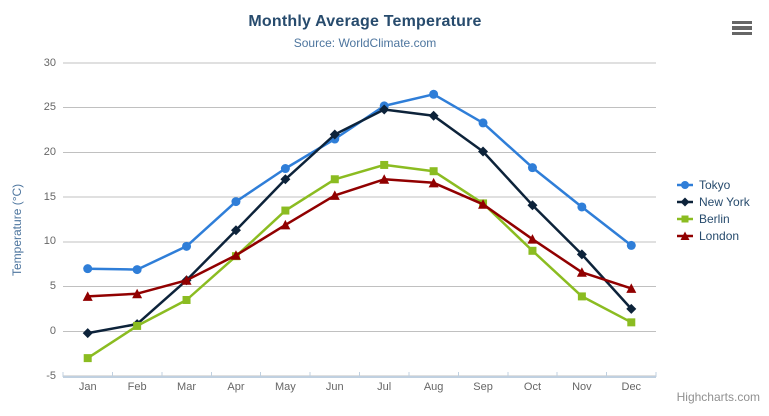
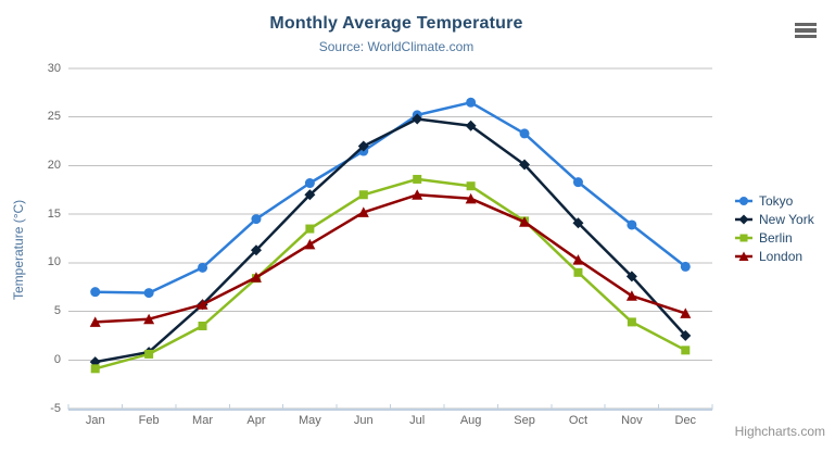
Berlin/Jan: -3 -> -1
